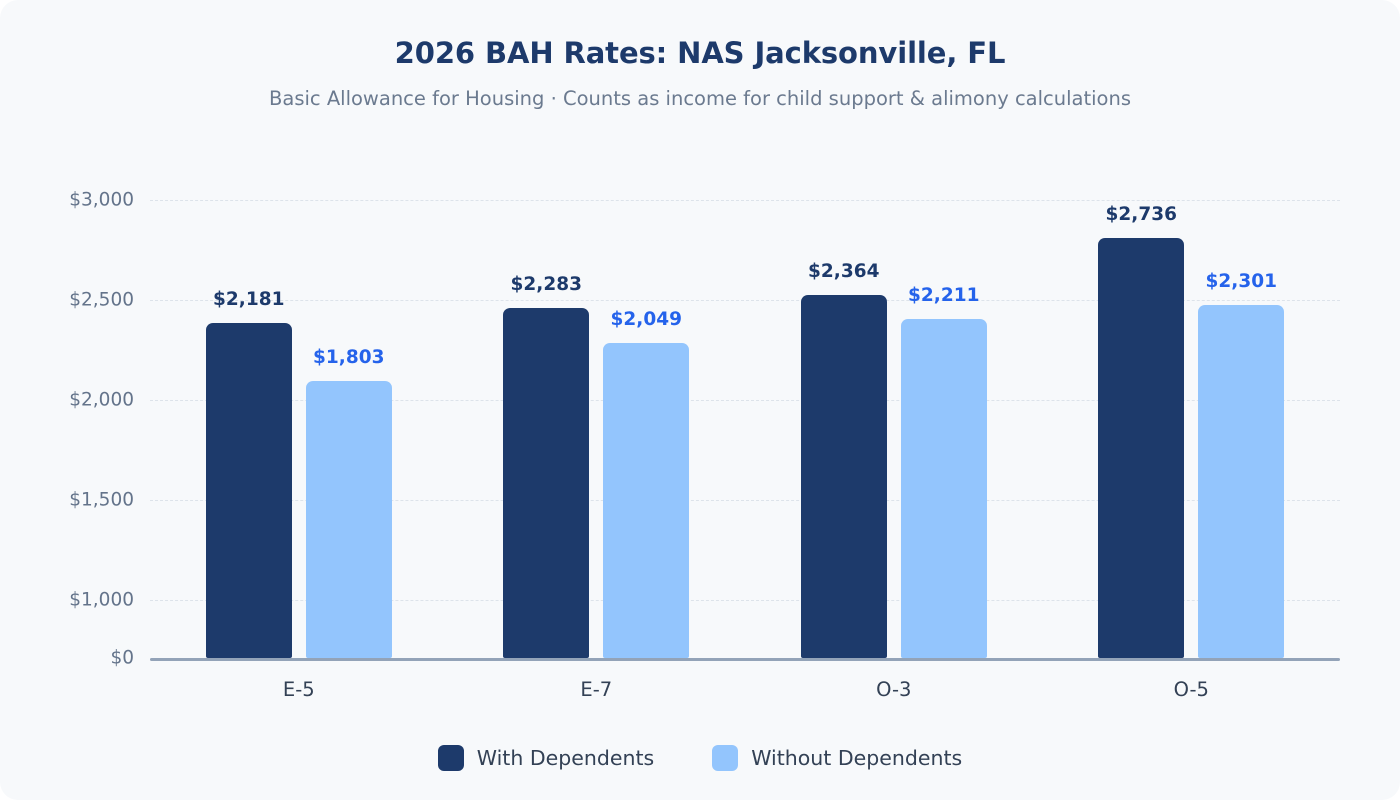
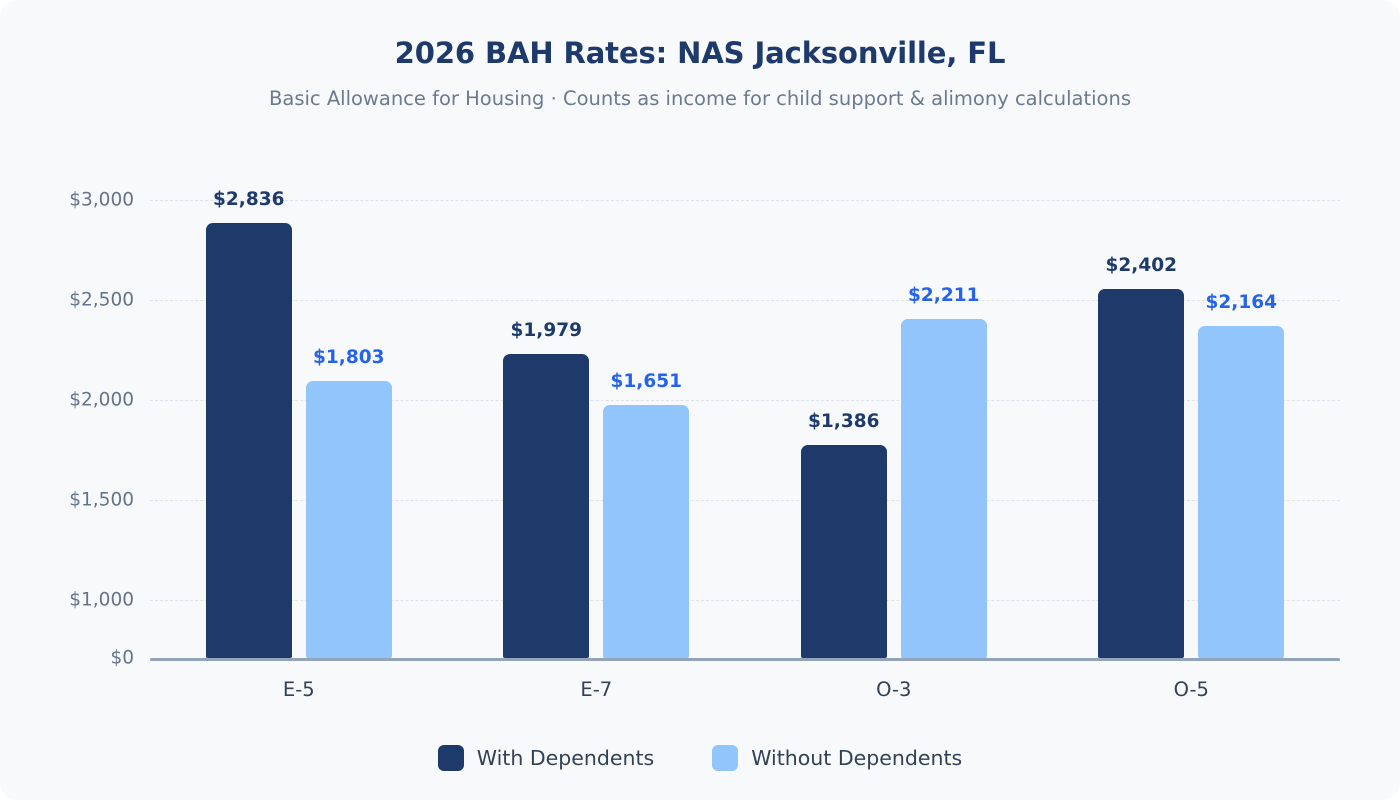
With Dependents/E-5: $2,181 -> $2,836
With Dependents/E-7: $2,283 -> $1,979
Without Dependents/E-7: $2,049 -> $1,651
With Dependents/O-3: $2,364 -> $1,386
With Dependents/O-5: $2,736 -> $2,402
Without Dependents/O-5: $2,301 -> $2,164
